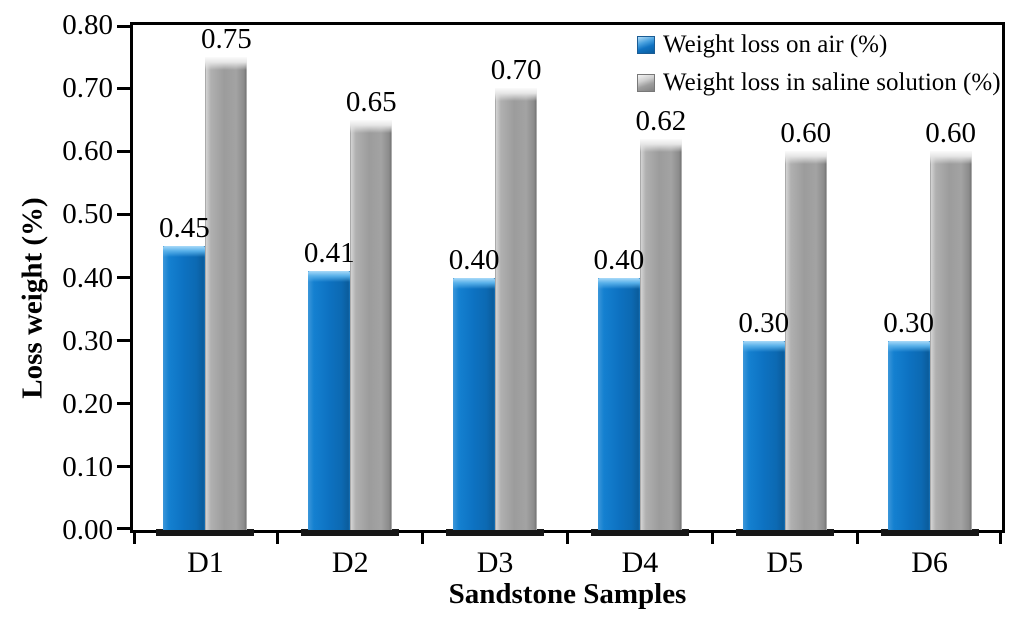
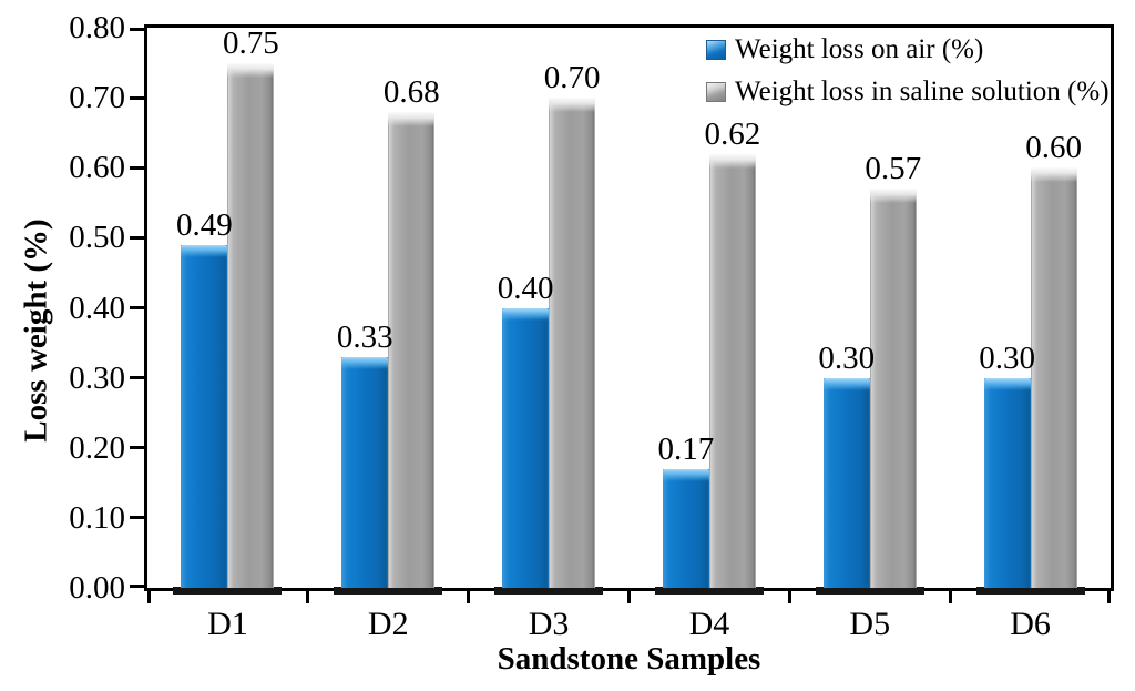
Weight loss on air (%)/D1: 0.45 -> 0.49
Weight loss on air (%)/D2: 0.41 -> 0.33
Weight loss in saline solution (%)/D2: 0.65 -> 0.68
Weight loss on air (%)/D4: 0.40 -> 0.17
Weight loss in saline solution (%)/D5: 0.60 -> 0.57
